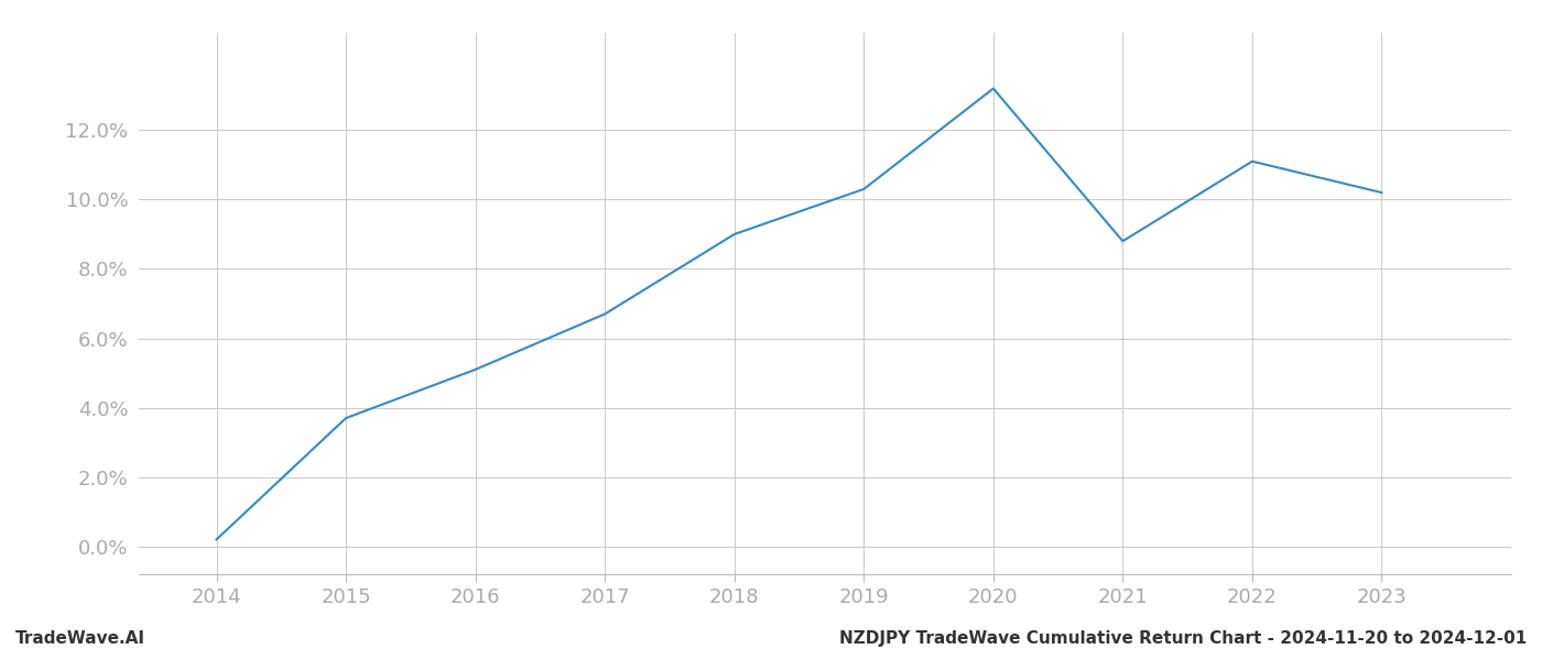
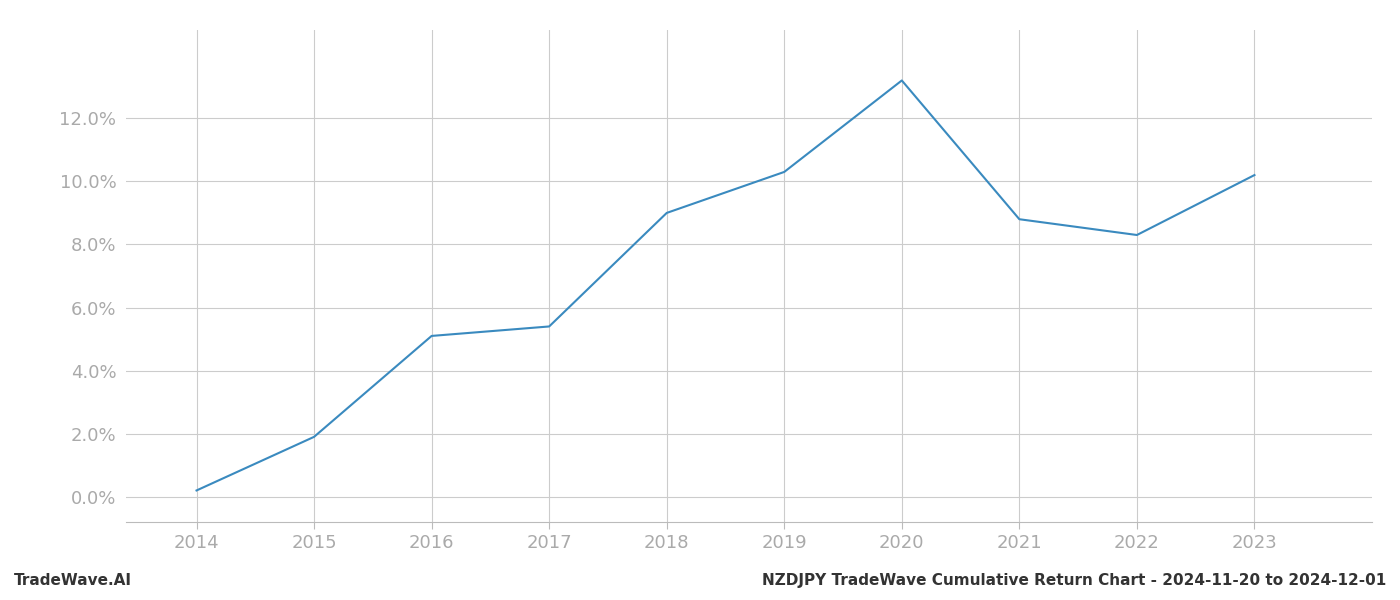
2015: 3.7% -> 1.9%
2017: 6.7% -> 5.4%
2022: 11.1% -> 8.3%
